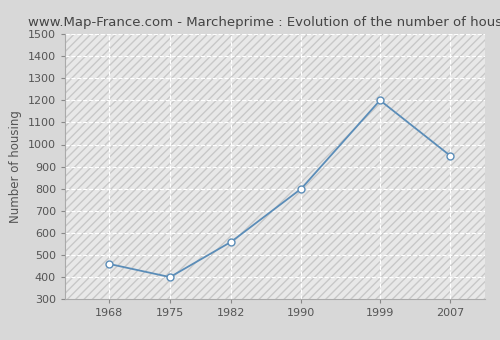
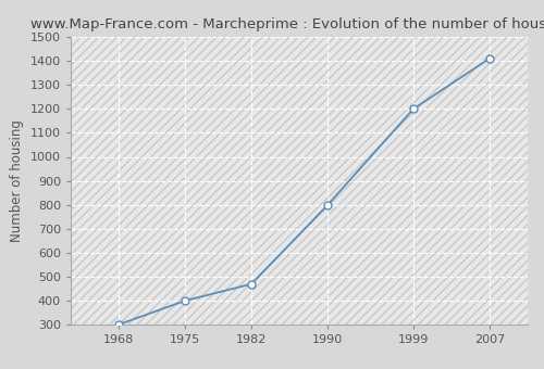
1968: 460 -> 300
1982: 560 -> 470
2007: 950 -> 1410
